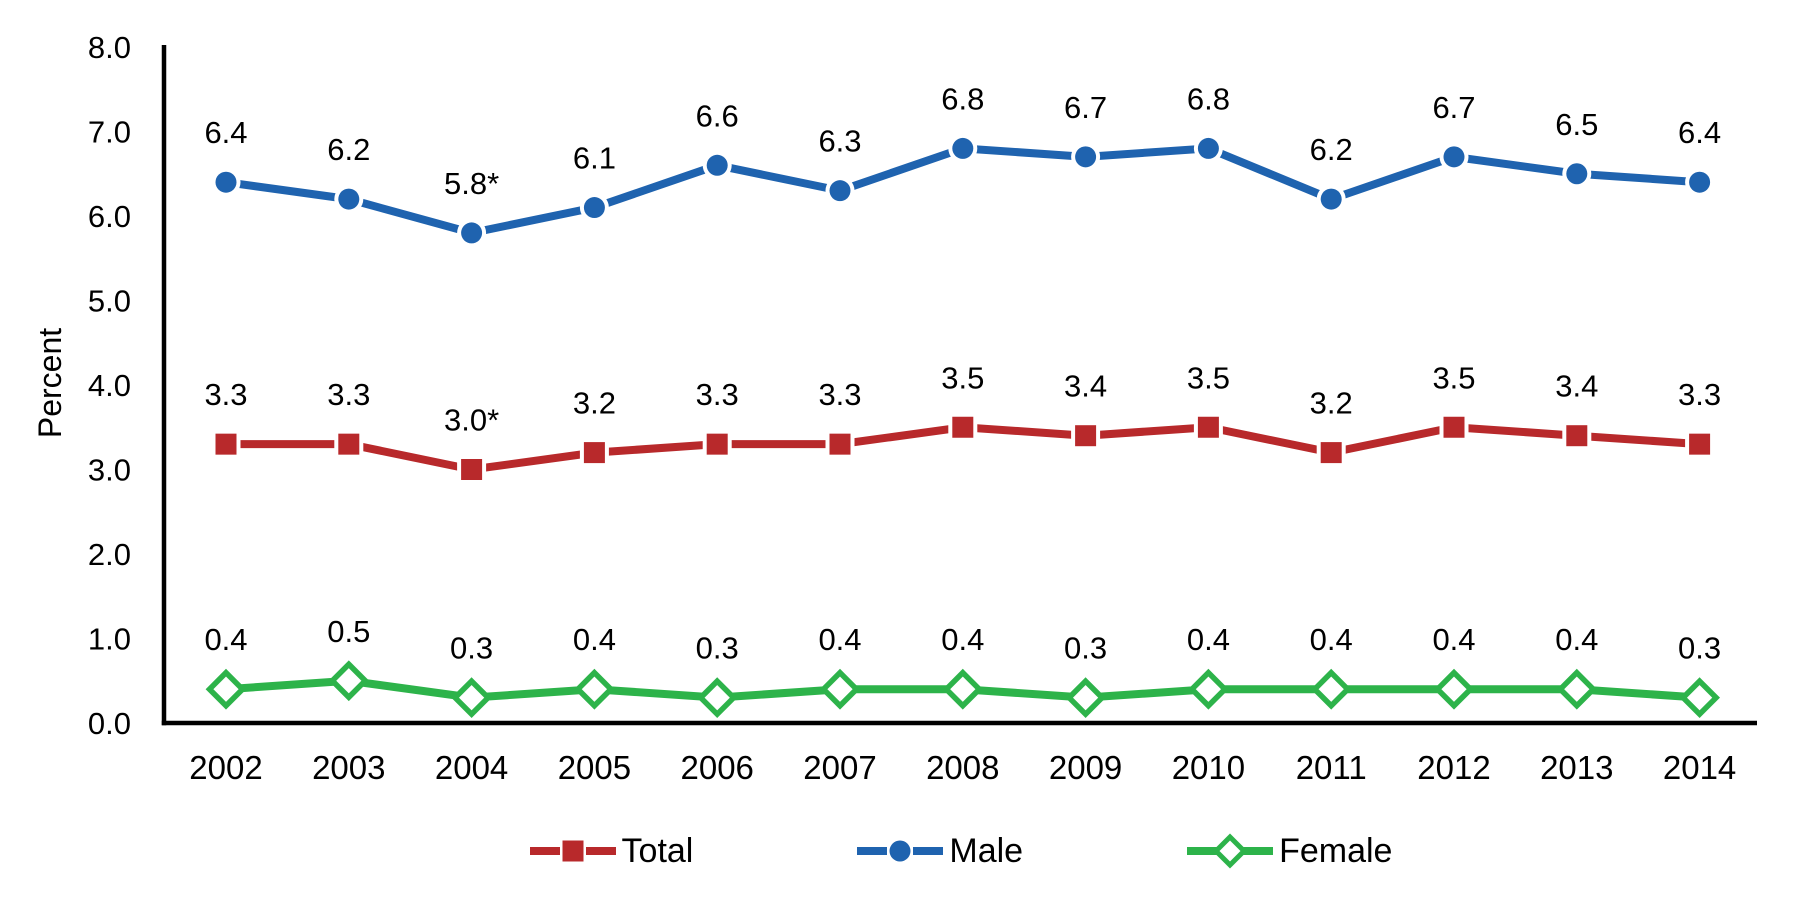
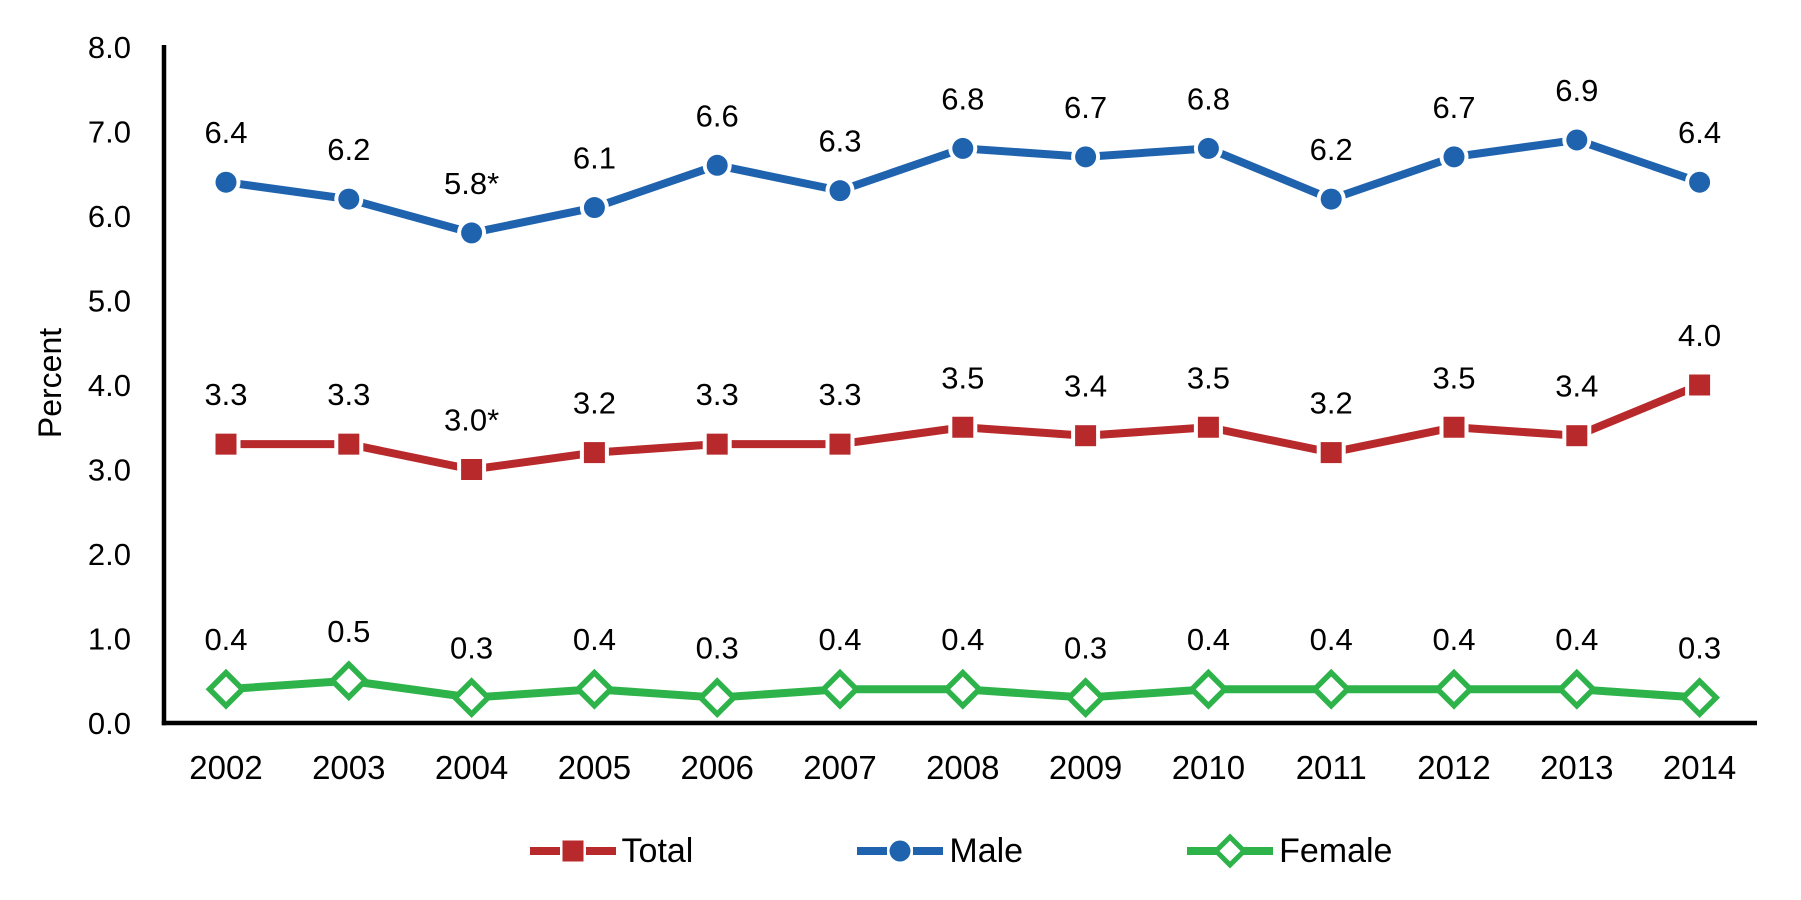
Male/2013: 6.5 -> 6.9
Total/2014: 3.3 -> 4.0
